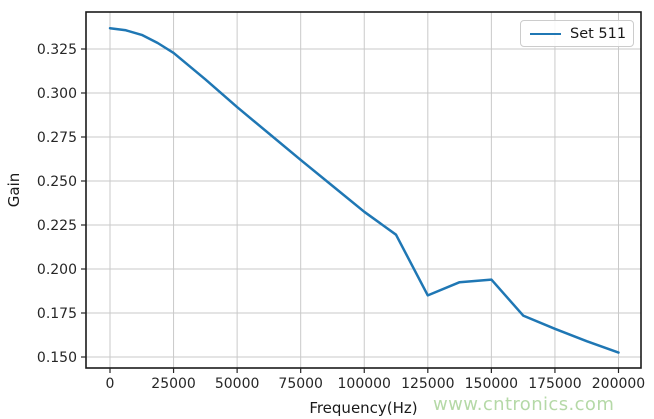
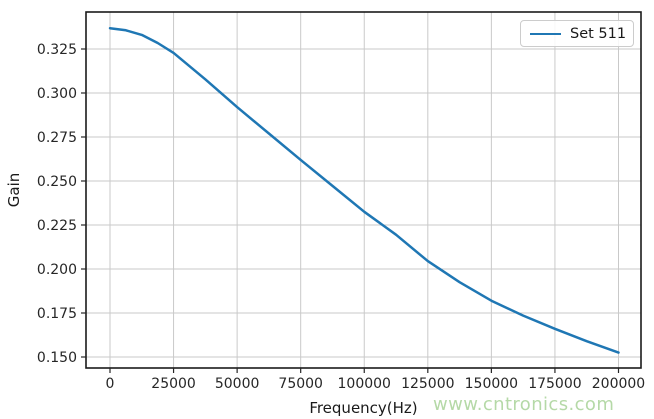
125000: 0.185 -> 0.204
150000: 0.194 -> 0.182
